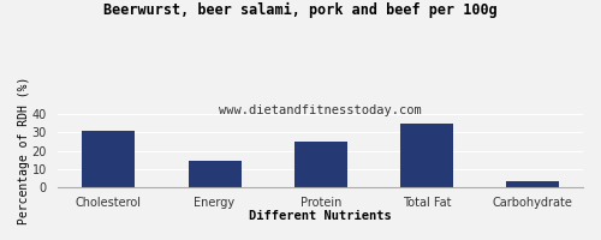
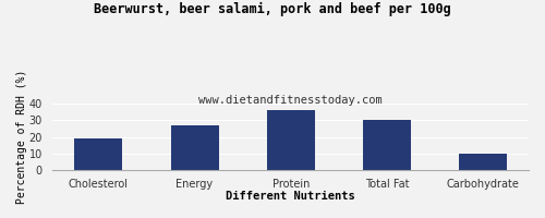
Cholesterol: 31 -> 19
Energy: 14 -> 27
Protein: 25 -> 36
Total Fat: 35 -> 30
Carbohydrate: 4 -> 10
